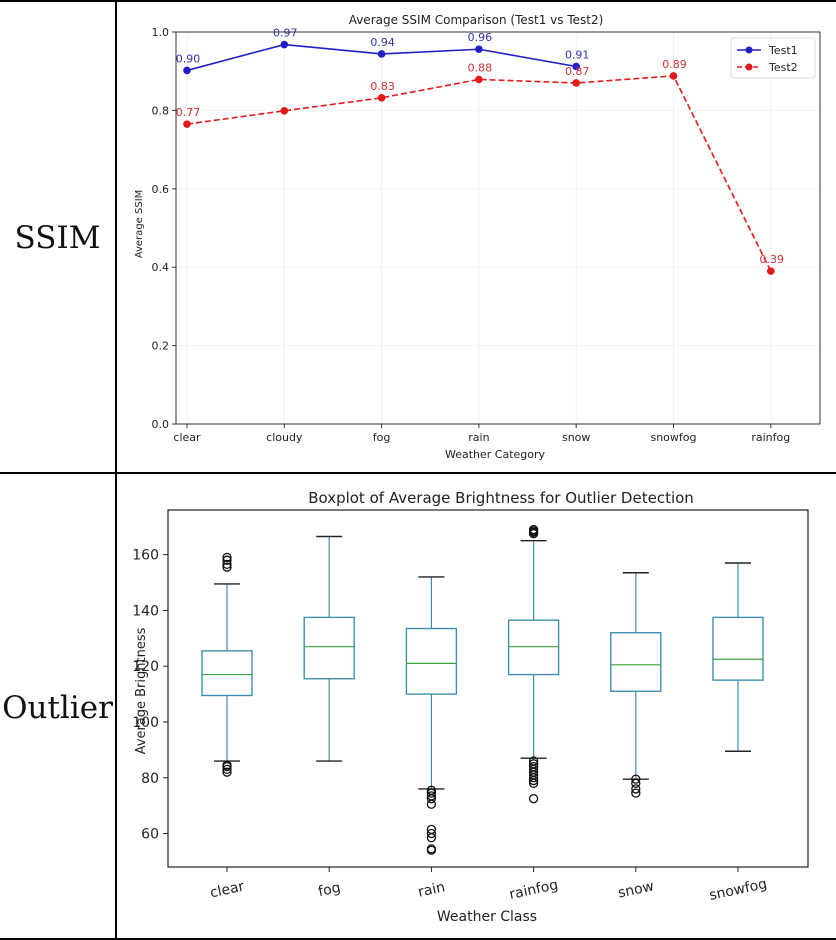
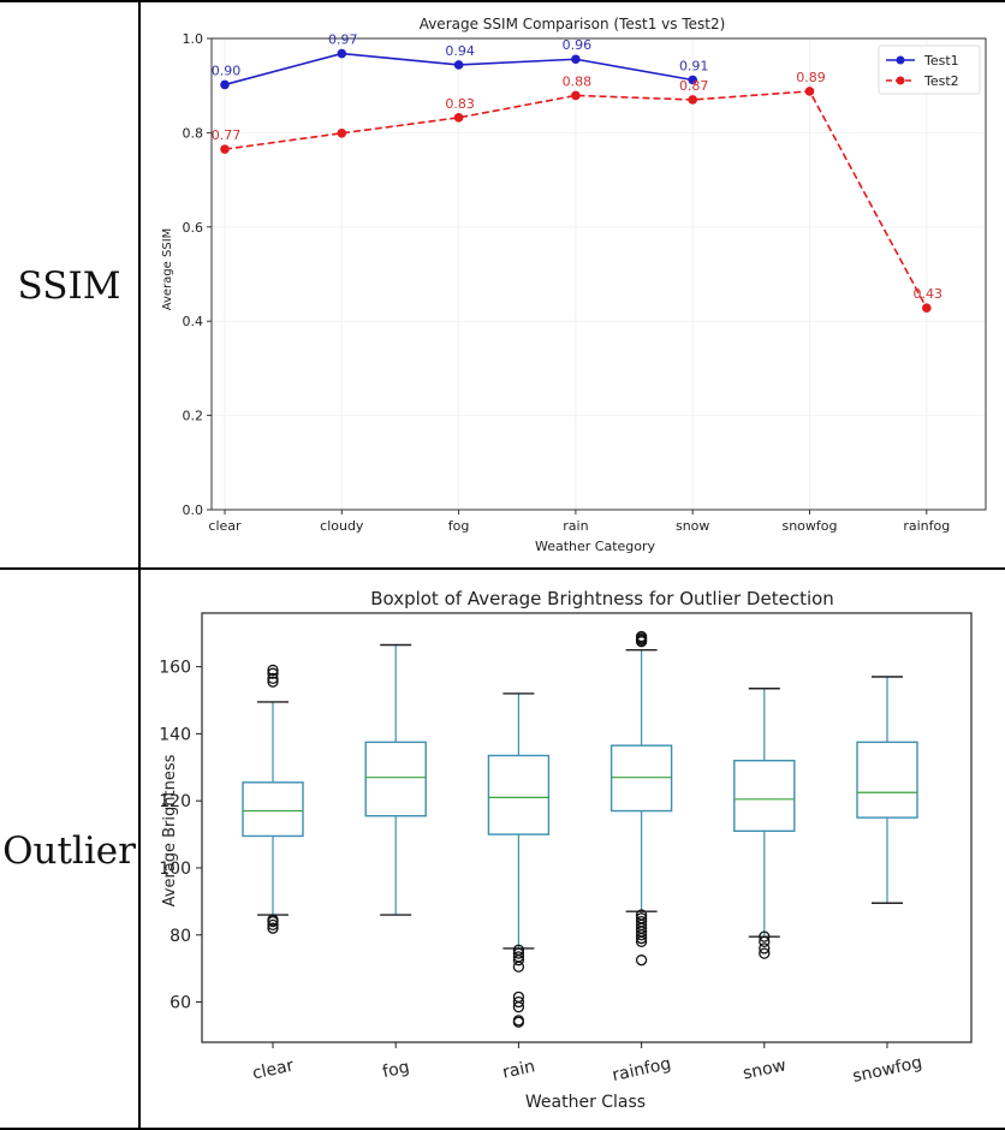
Average SSIM Comparison (Test1 vs Test2)/Test2/rainfog: 0.39 -> 0.43
